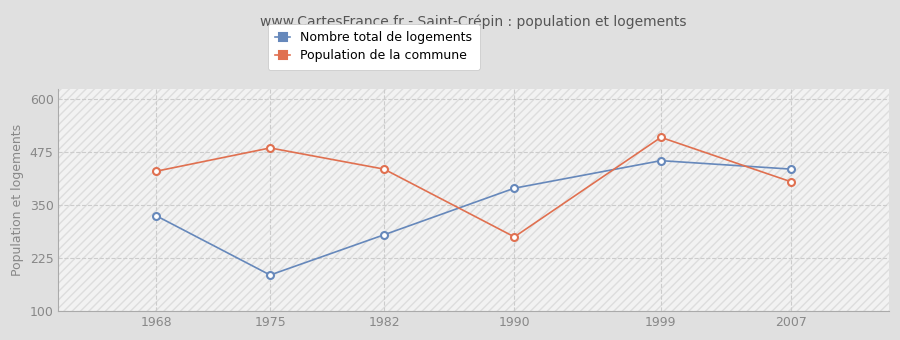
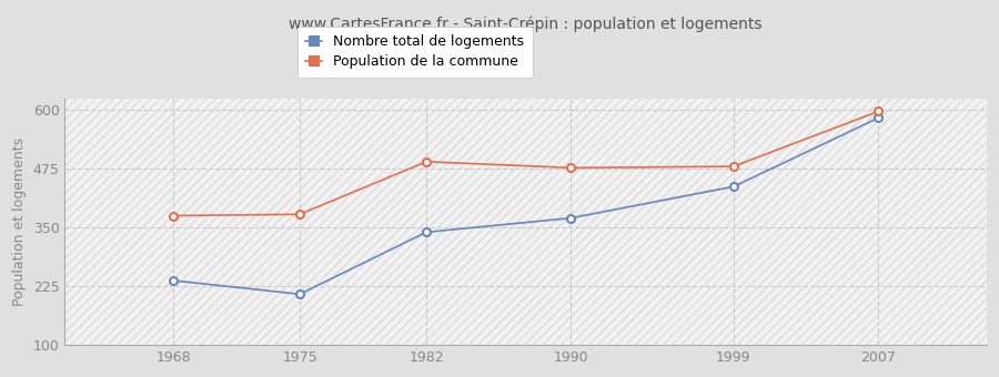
Nombre total de logements/1968: 325 -> 237
Population de la commune/1968: 430 -> 375
Nombre total de logements/1975: 185 -> 208
Population de la commune/1975: 485 -> 378
Nombre total de logements/1982: 280 -> 340
Population de la commune/1982: 435 -> 490
Nombre total de logements/1990: 390 -> 370
Population de la commune/1990: 275 -> 477
Nombre total de logements/1999: 455 -> 437
Population de la commune/1999: 510 -> 480
Nombre total de logements/2007: 435 -> 583
Population de la commune/2007: 405 -> 597
